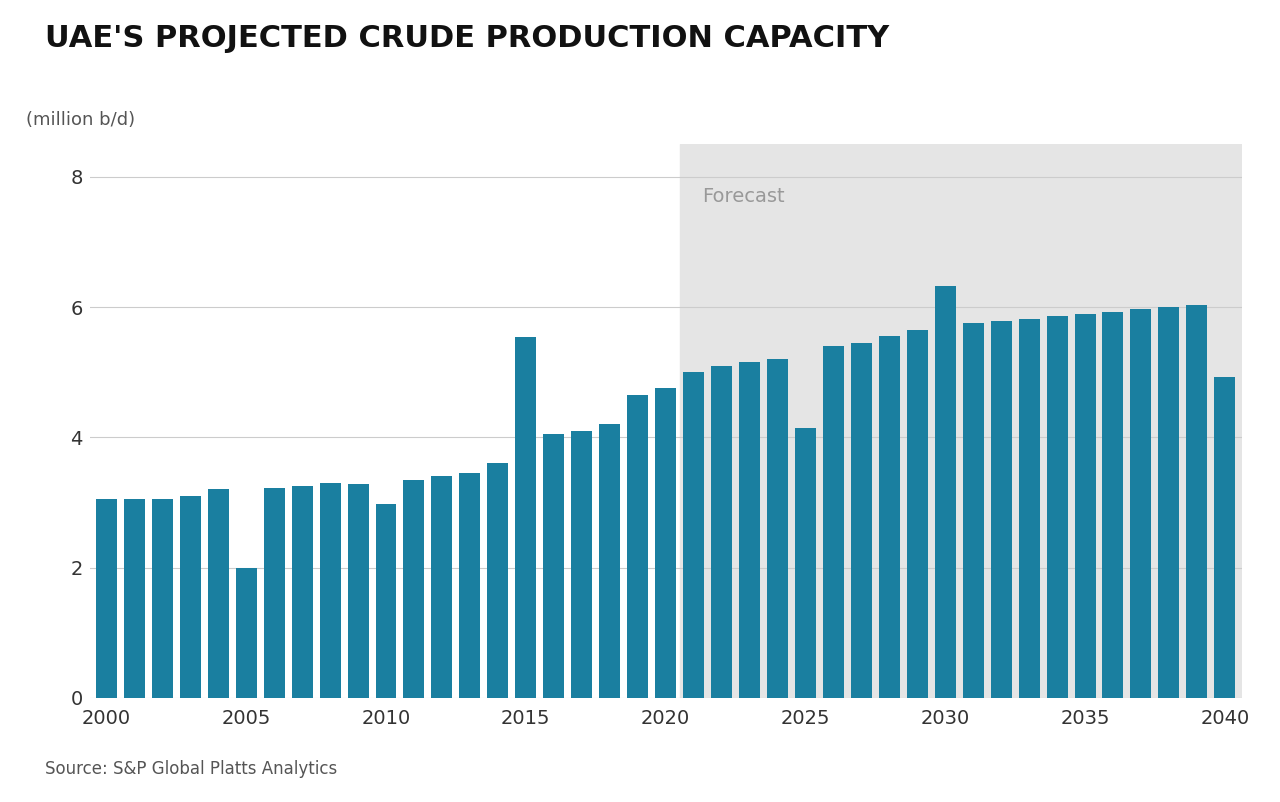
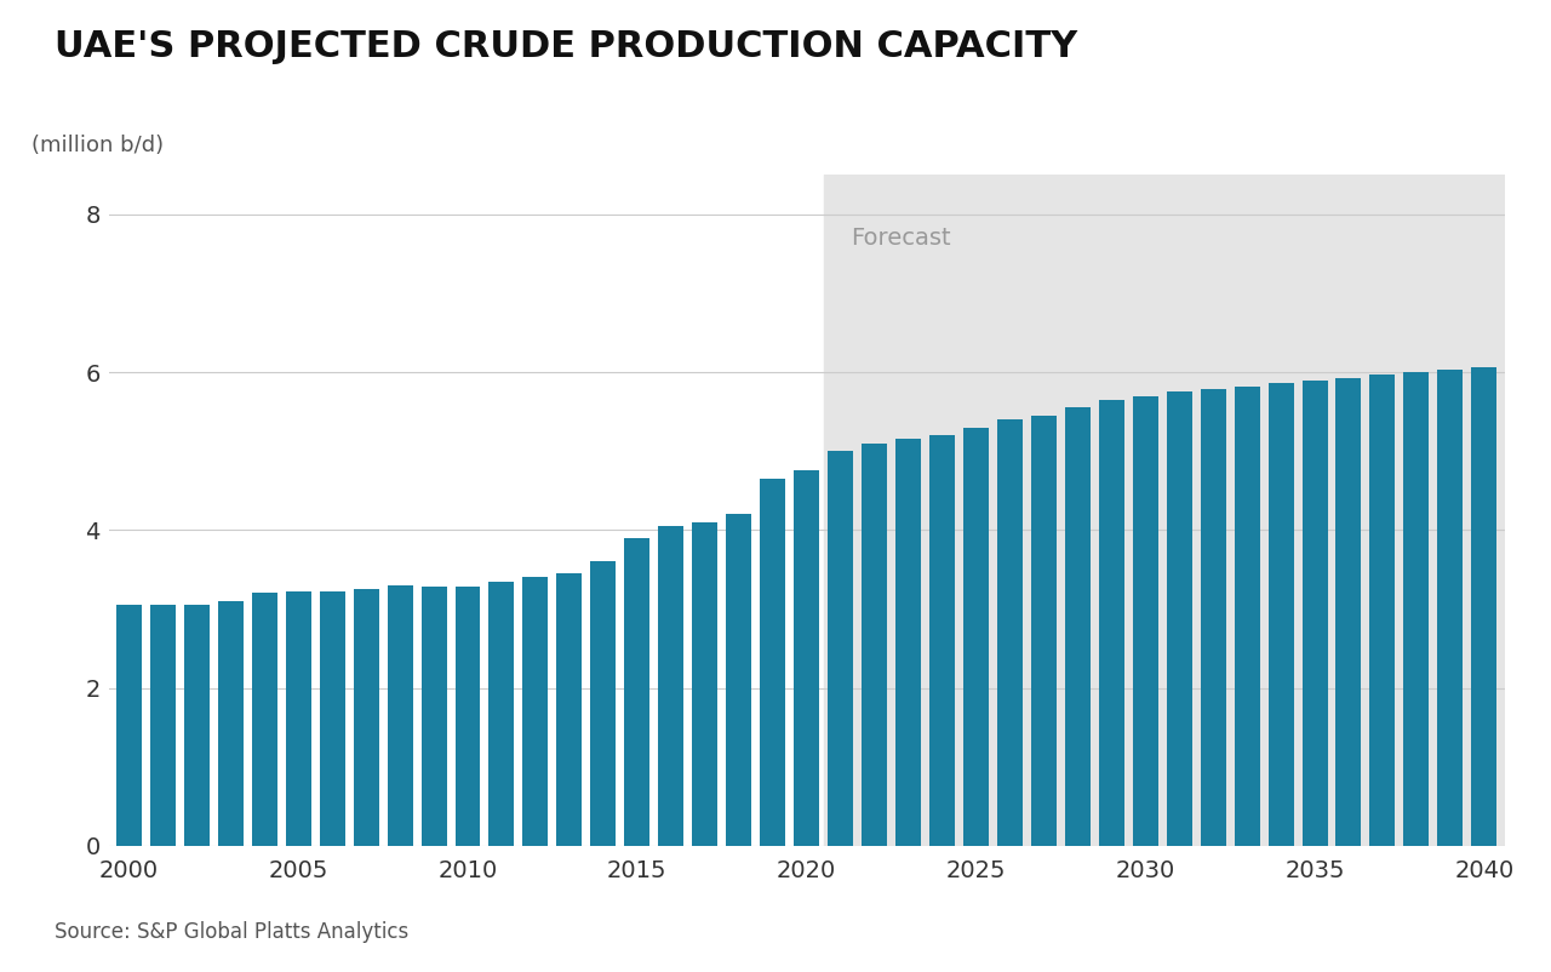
2005: 2.00 -> 3.22
2010: 2.98 -> 3.28
2015: 5.54 -> 3.90
2025: 4.14 -> 5.30
2030: 6.32 -> 5.70
2040: 4.92 -> 6.07
